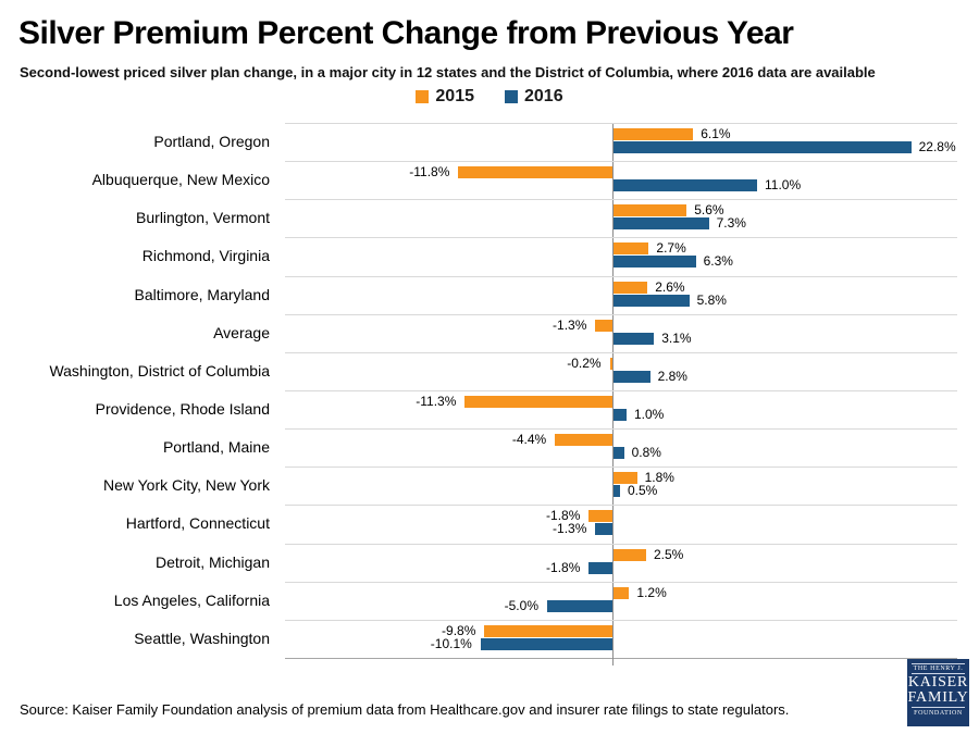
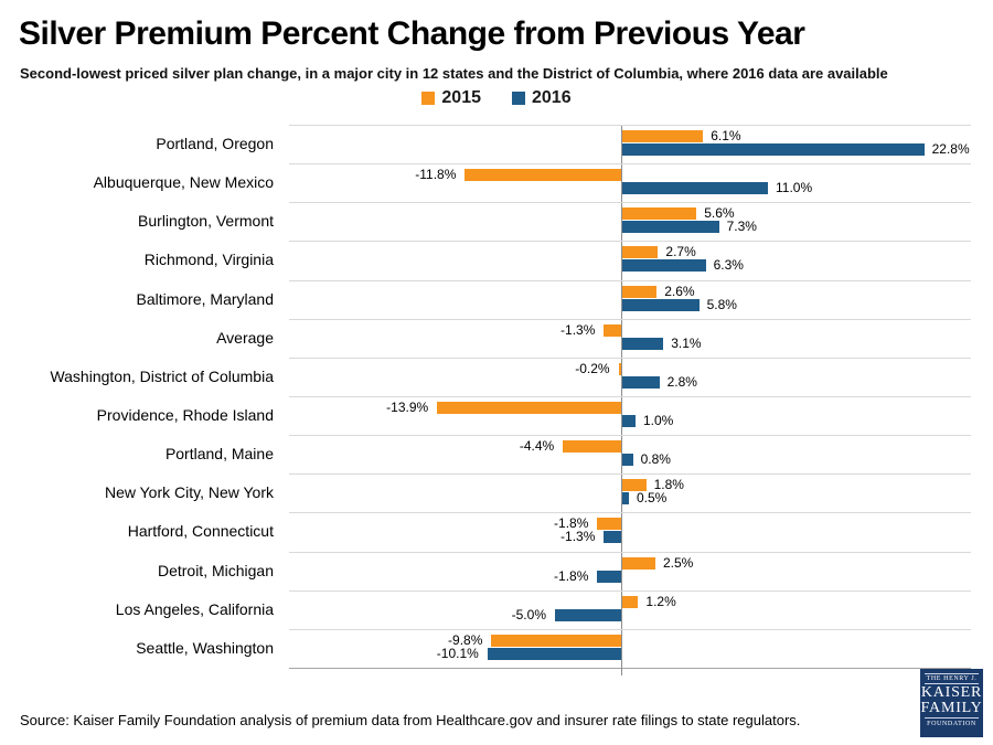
2015/Providence, Rhode Island: -11.3% -> -13.9%
